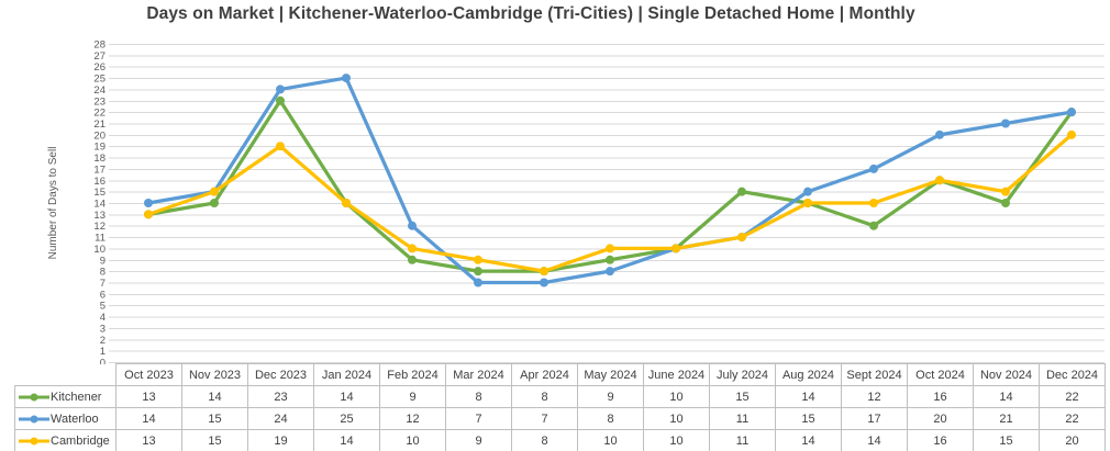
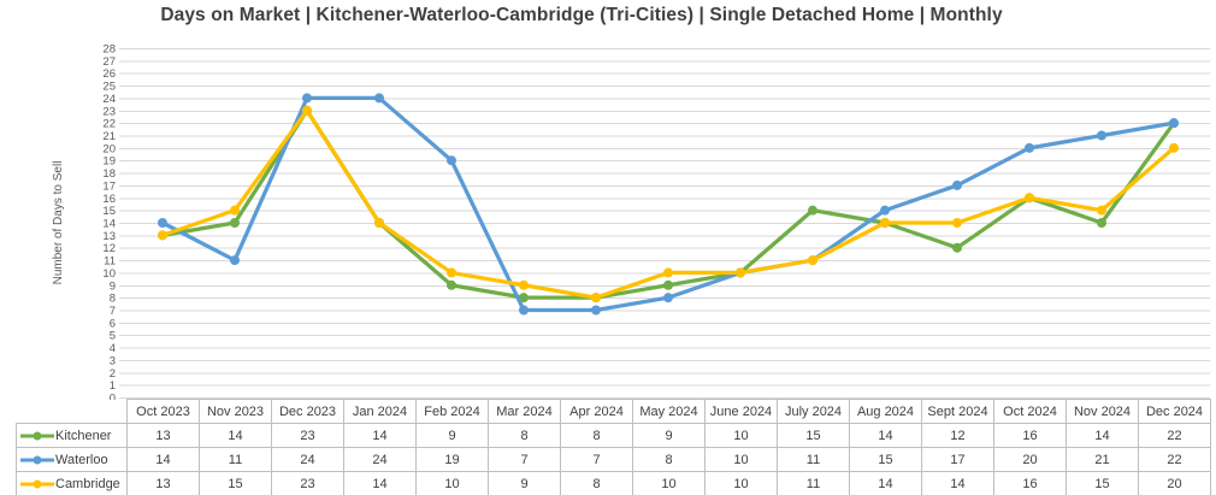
Waterloo/Nov 2023: 15 -> 11
Cambridge/Dec 2023: 19 -> 23
Waterloo/Jan 2024: 25 -> 24
Waterloo/Feb 2024: 12 -> 19
